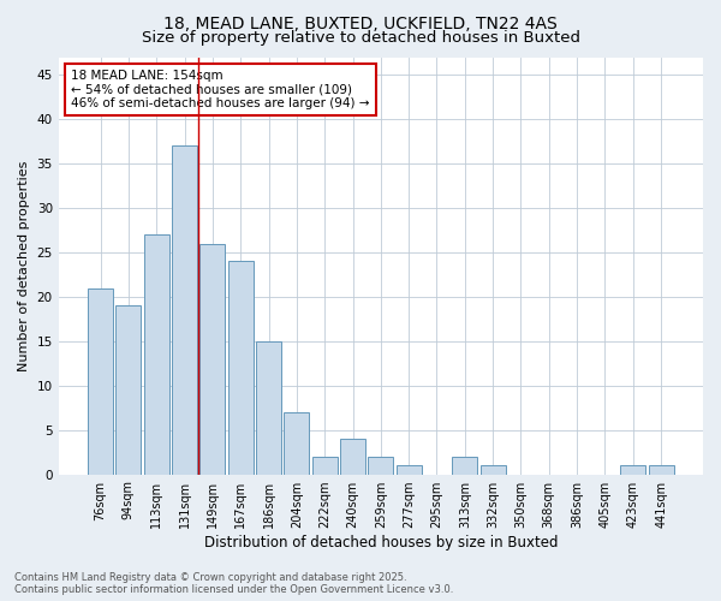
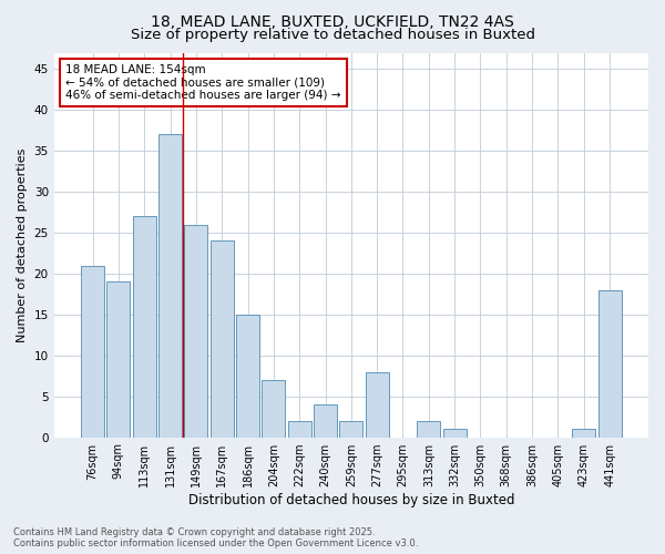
277sqm: 1 -> 8
441sqm: 1 -> 18
